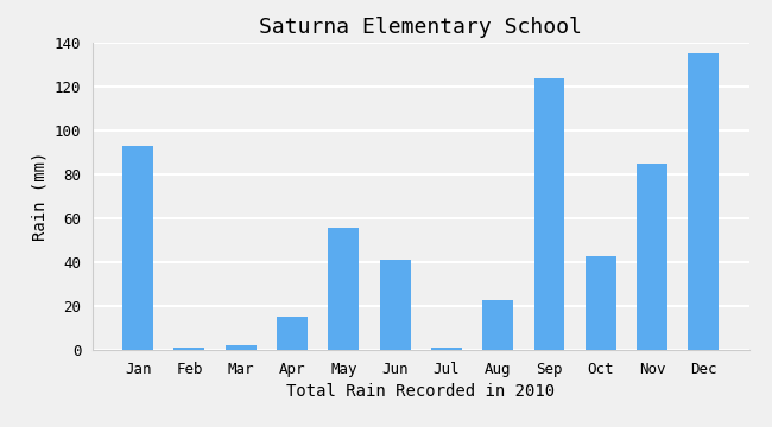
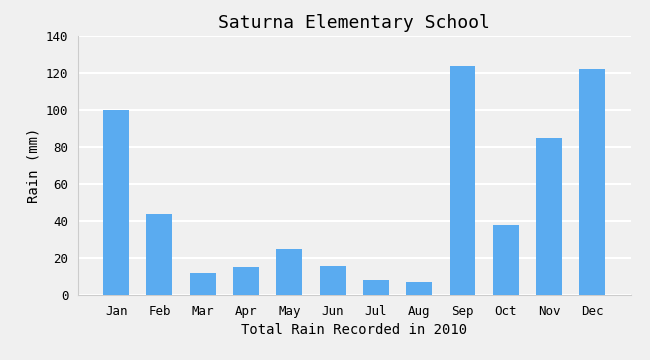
Jan: 93 -> 100
Feb: 1 -> 44
Mar: 2 -> 12
May: 56 -> 25
Jun: 41 -> 16
Jul: 1 -> 8
Aug: 23 -> 7
Oct: 43 -> 38
Dec: 135 -> 122
